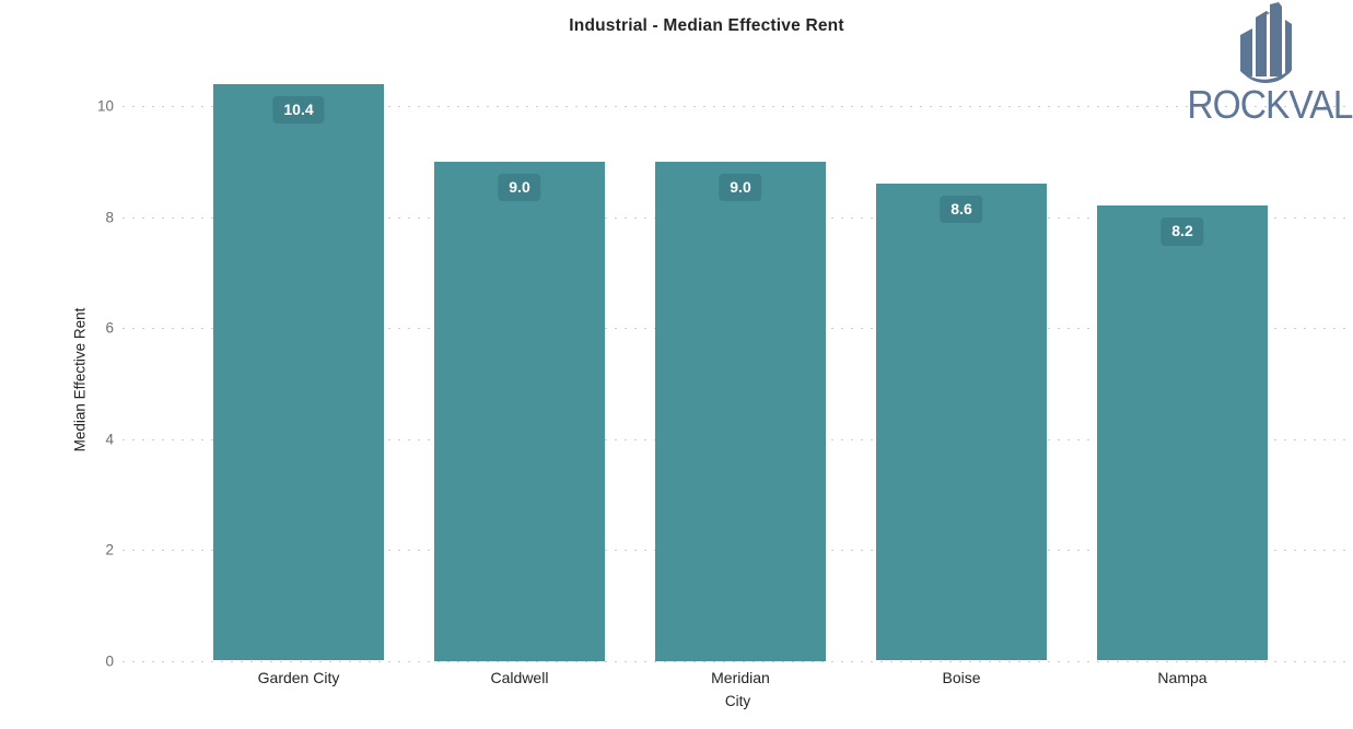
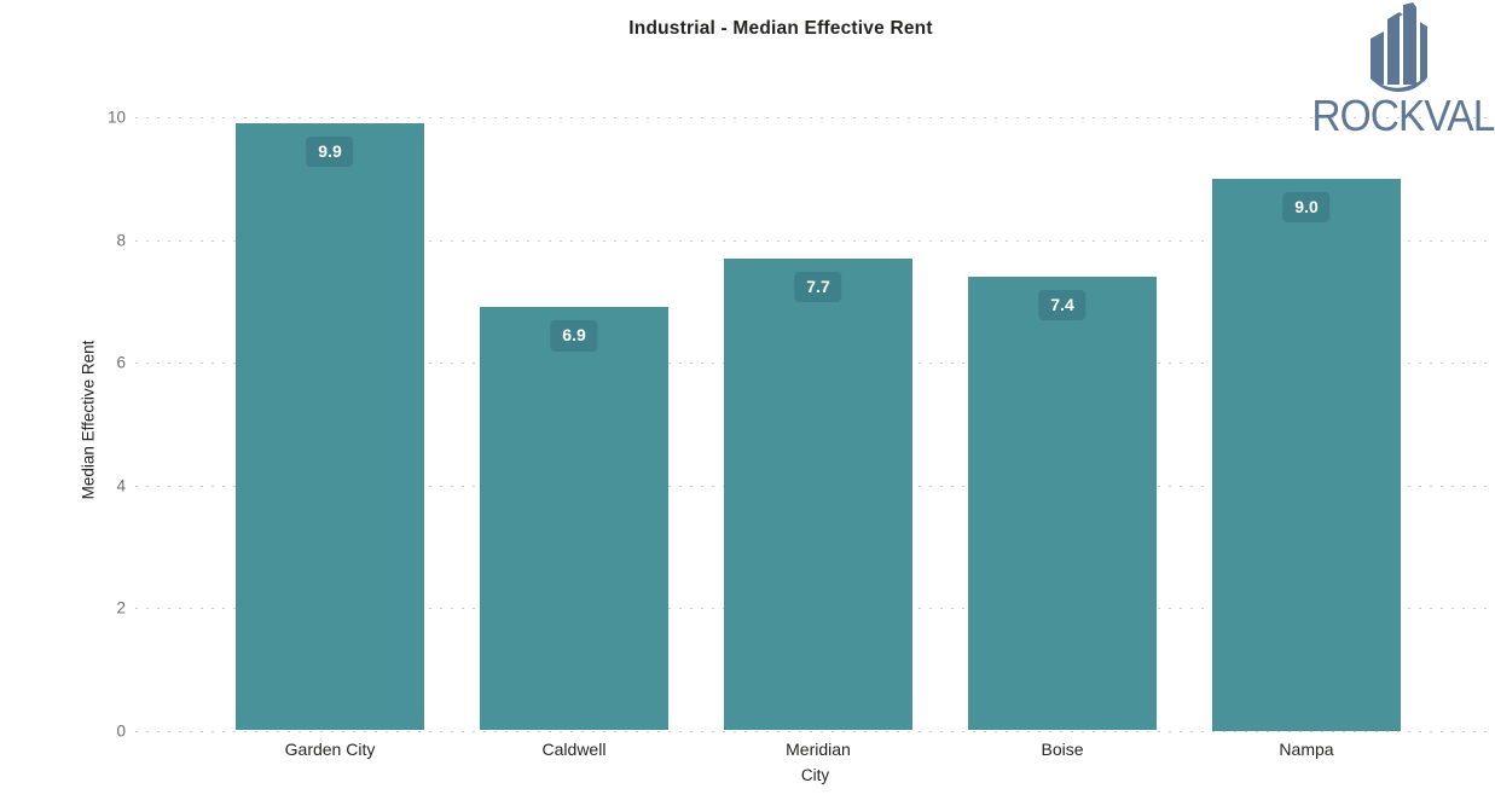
Garden City: 10.4 -> 9.9
Caldwell: 9.0 -> 6.9
Meridian: 9.0 -> 7.7
Boise: 8.6 -> 7.4
Nampa: 8.2 -> 9.0
